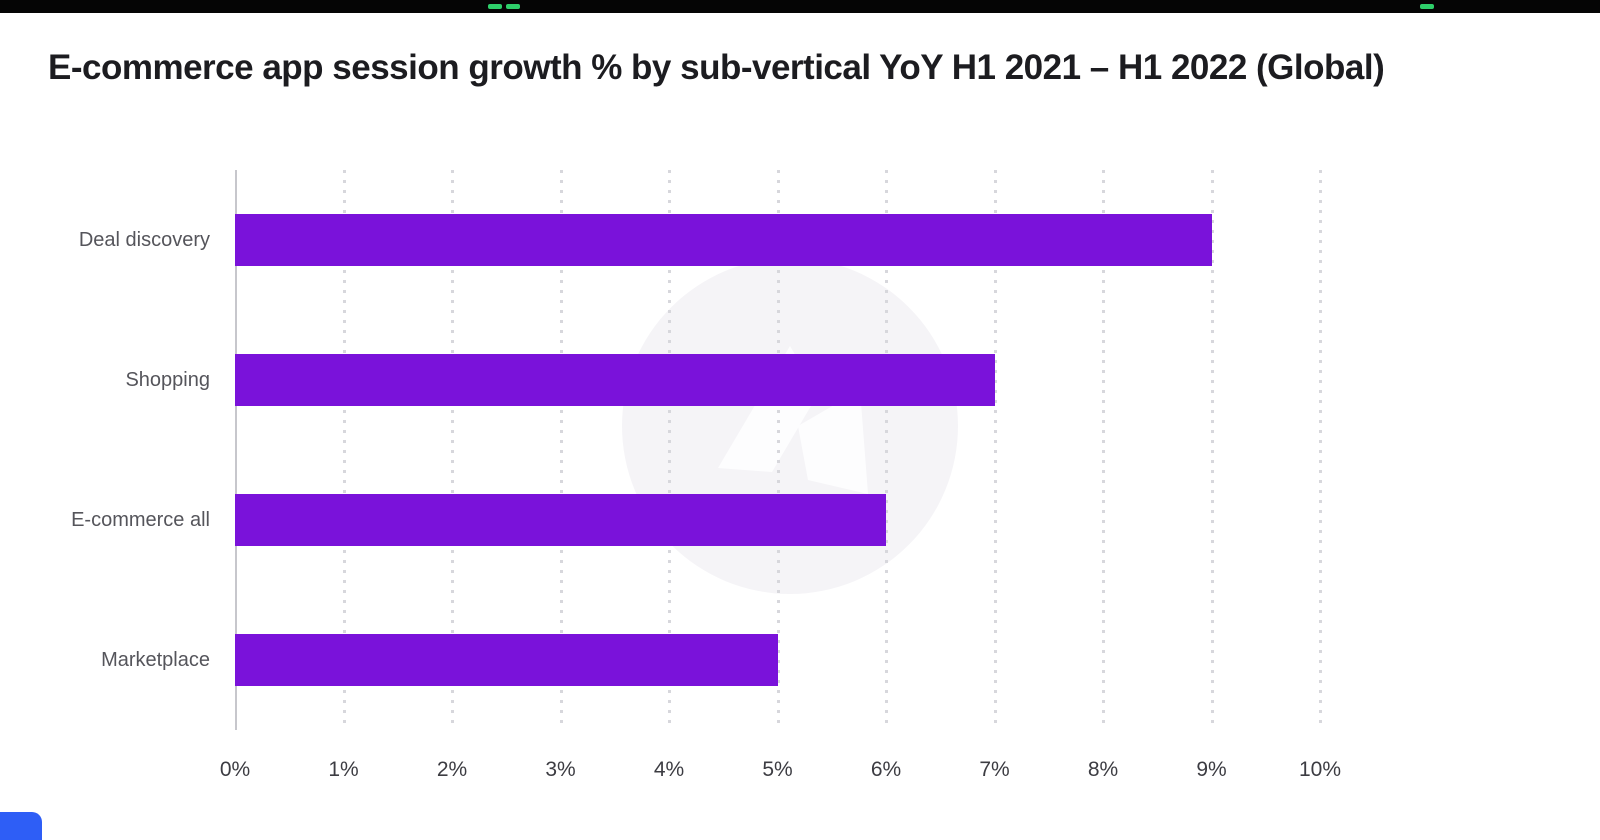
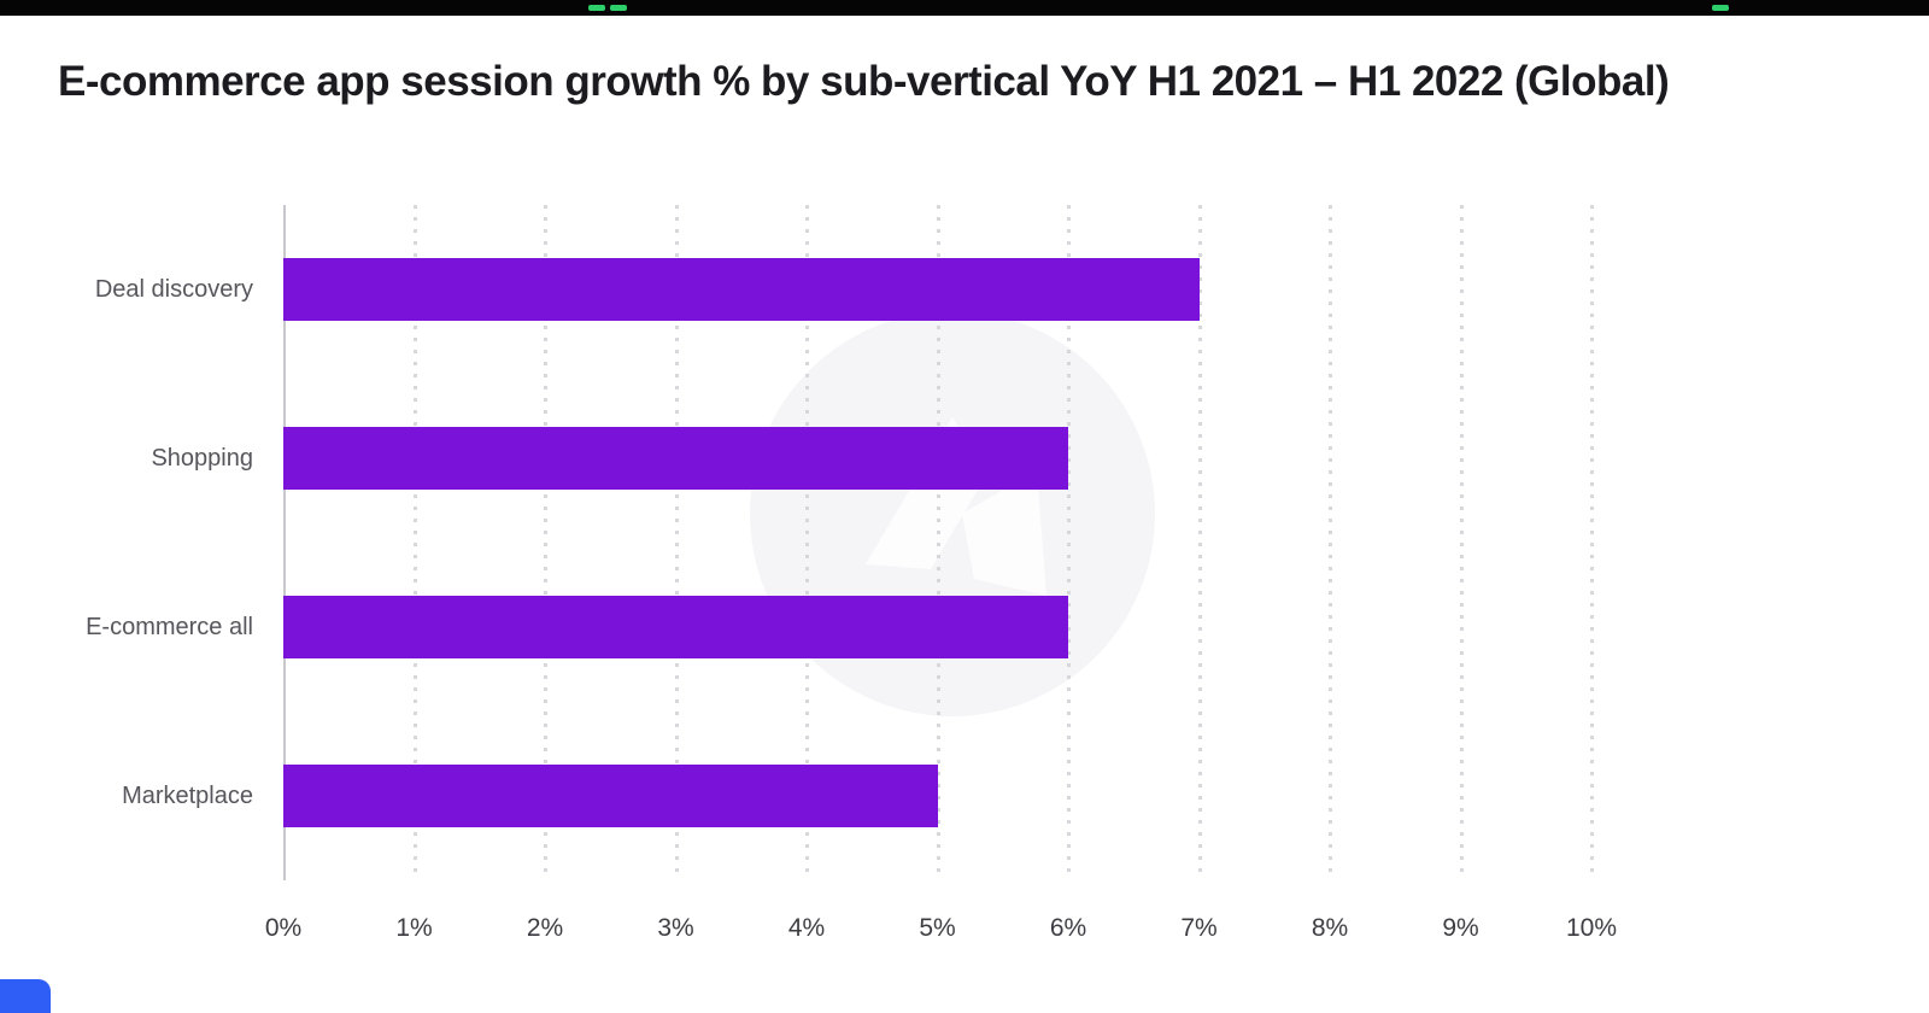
Deal discovery: 9% -> 7%
Shopping: 7% -> 6%
